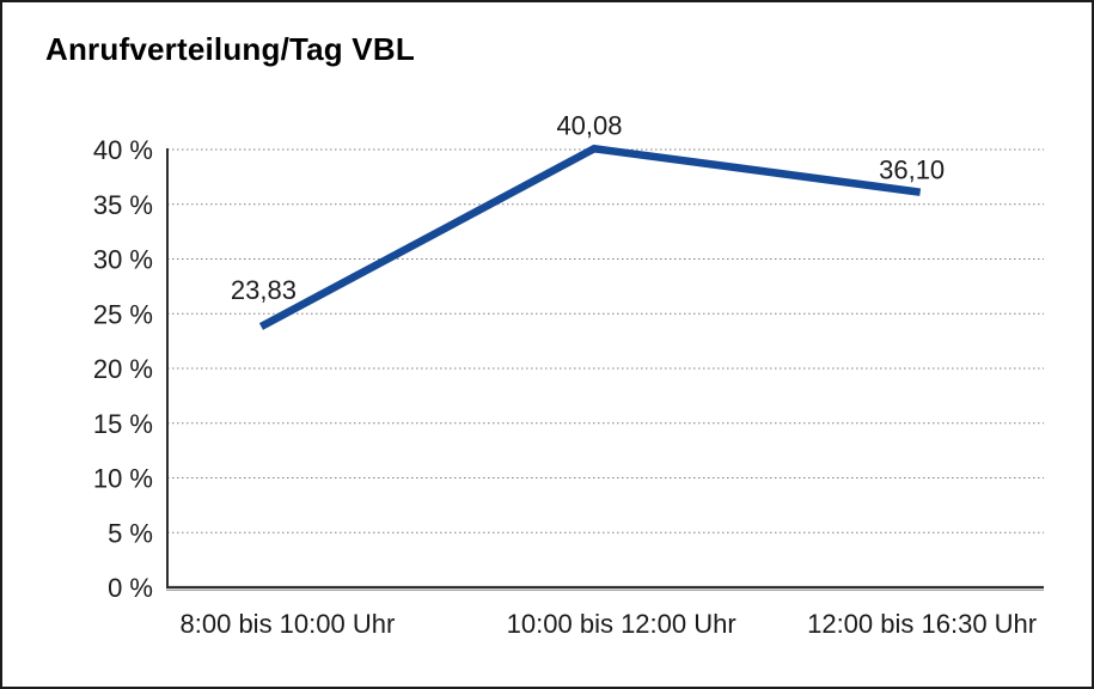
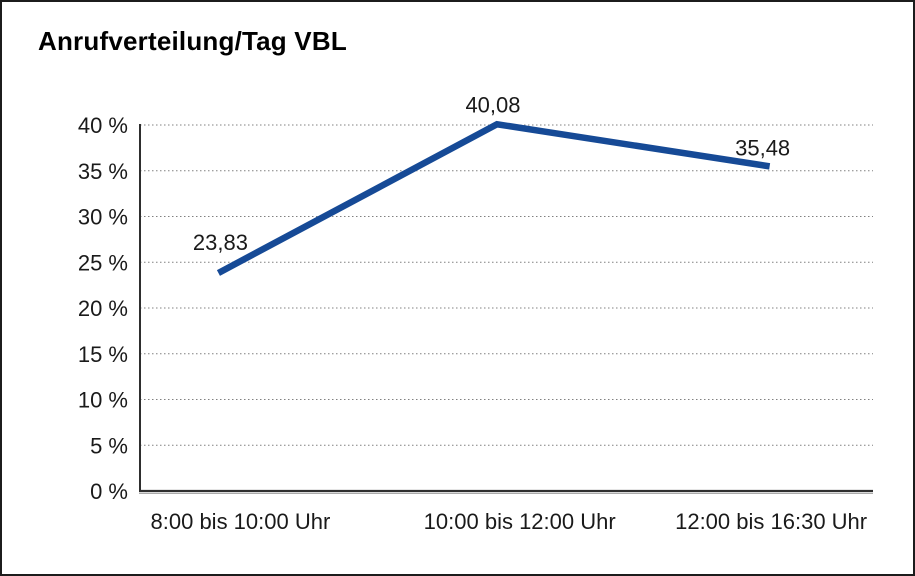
12:00 bis 16:30 Uhr: 36,10 -> 35,48
